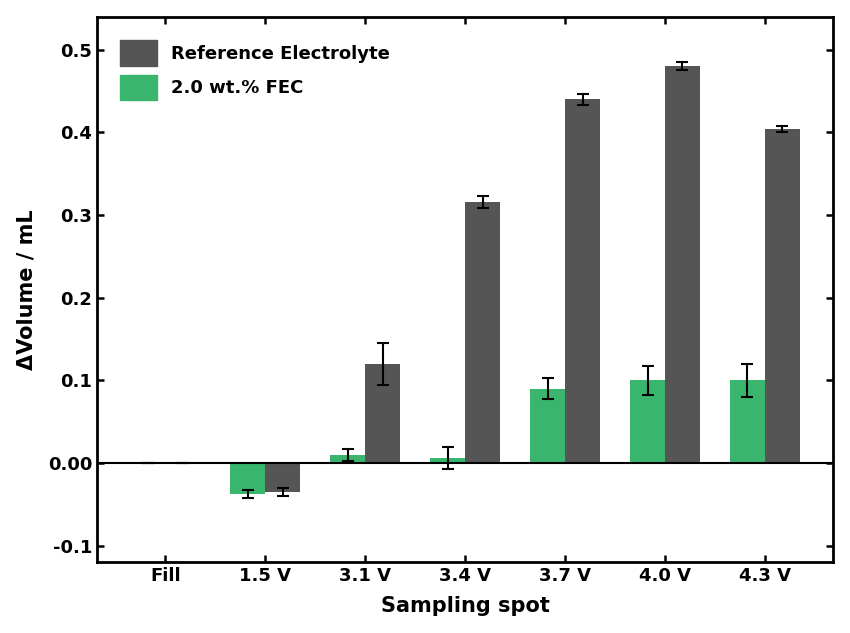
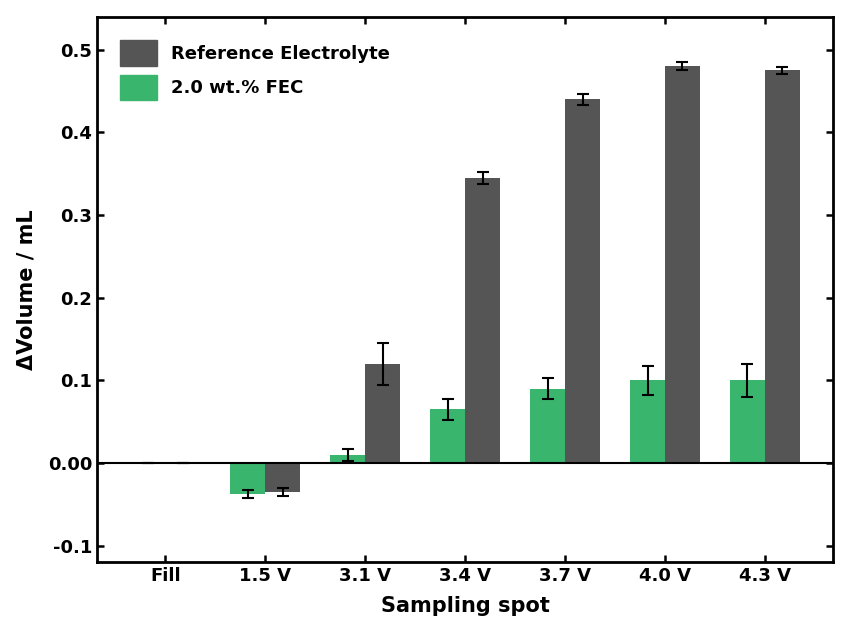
2.0 wt.% FEC/3.4 V: 0.006 -> 0.065
Reference Electrolyte/3.4 V: 0.316 -> 0.345
Reference Electrolyte/4.3 V: 0.404 -> 0.475
